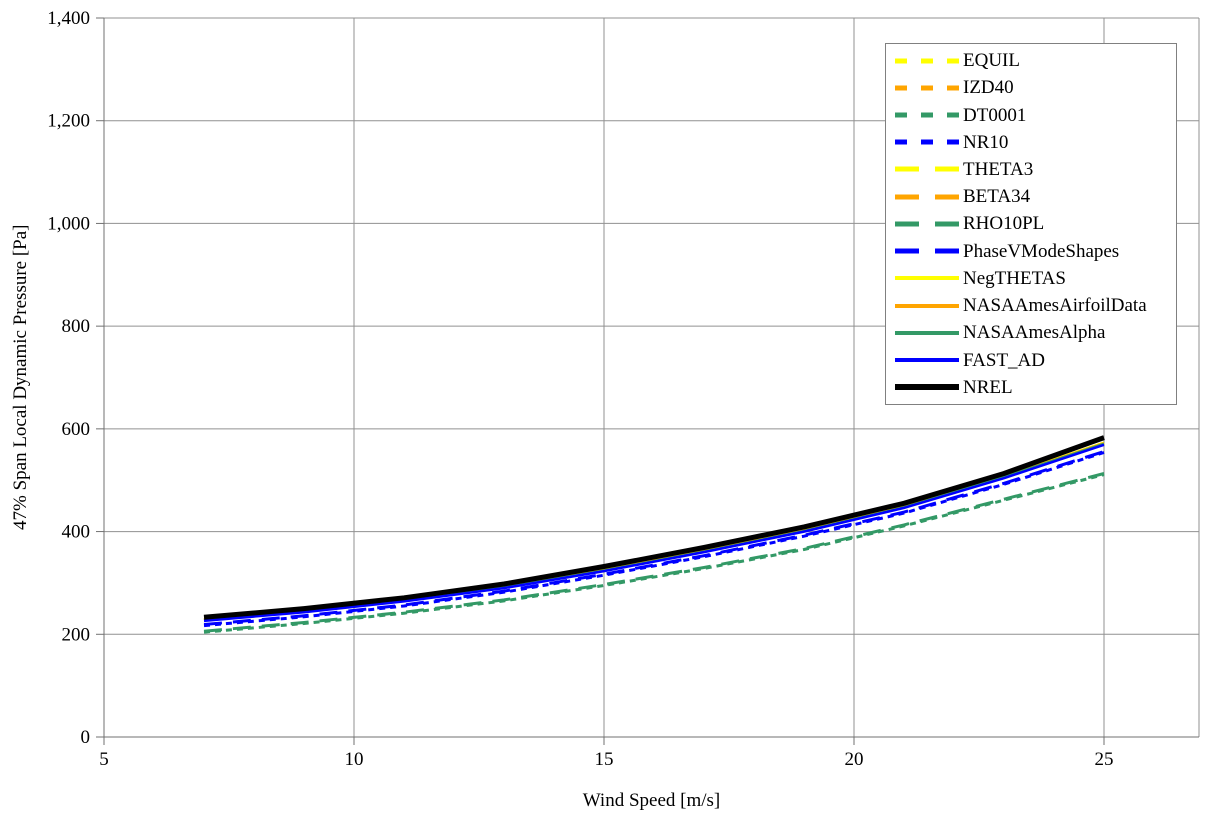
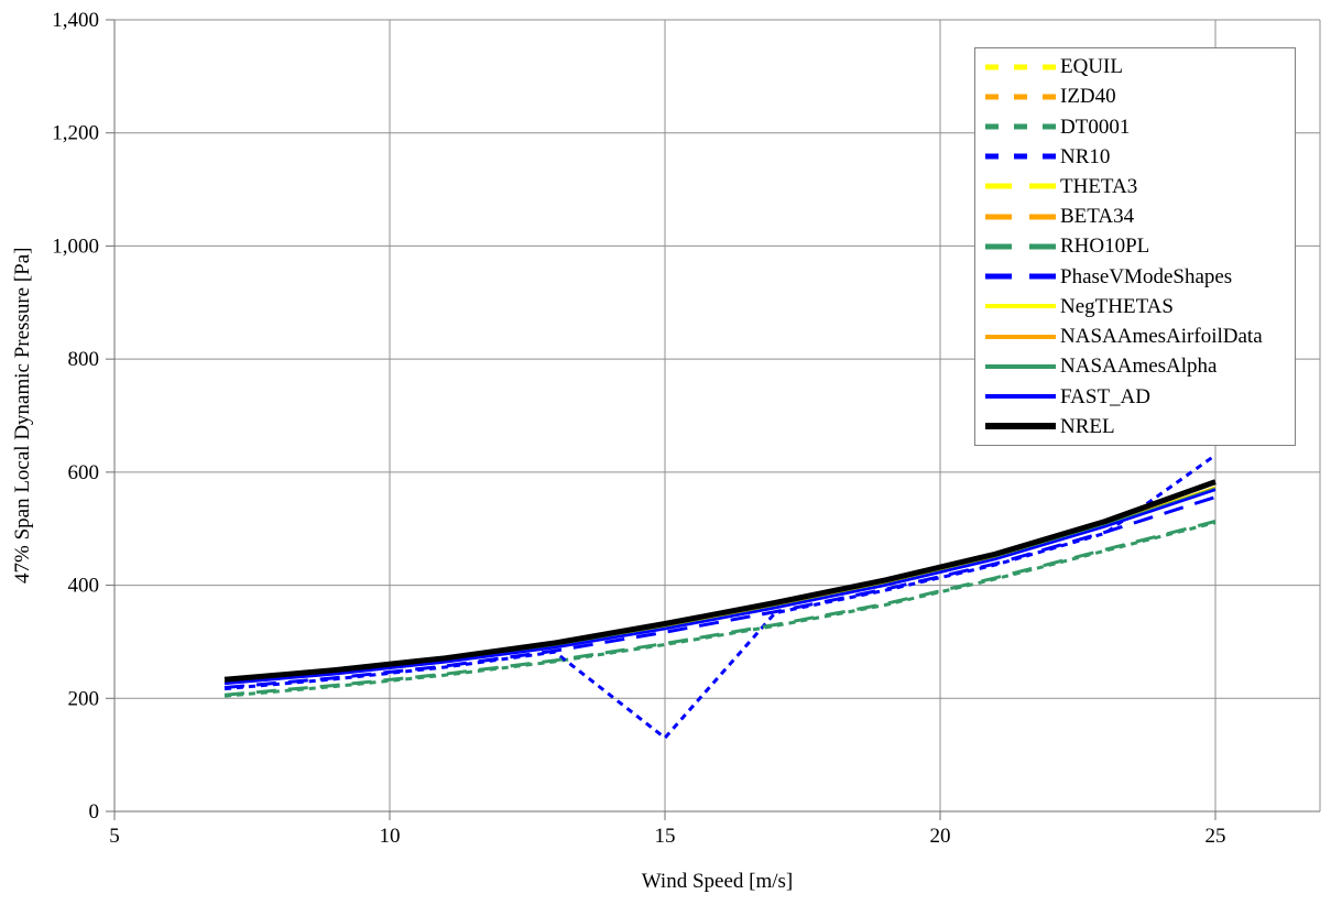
NR10/15: 320 -> 130
NR10/25: 550 -> 630
